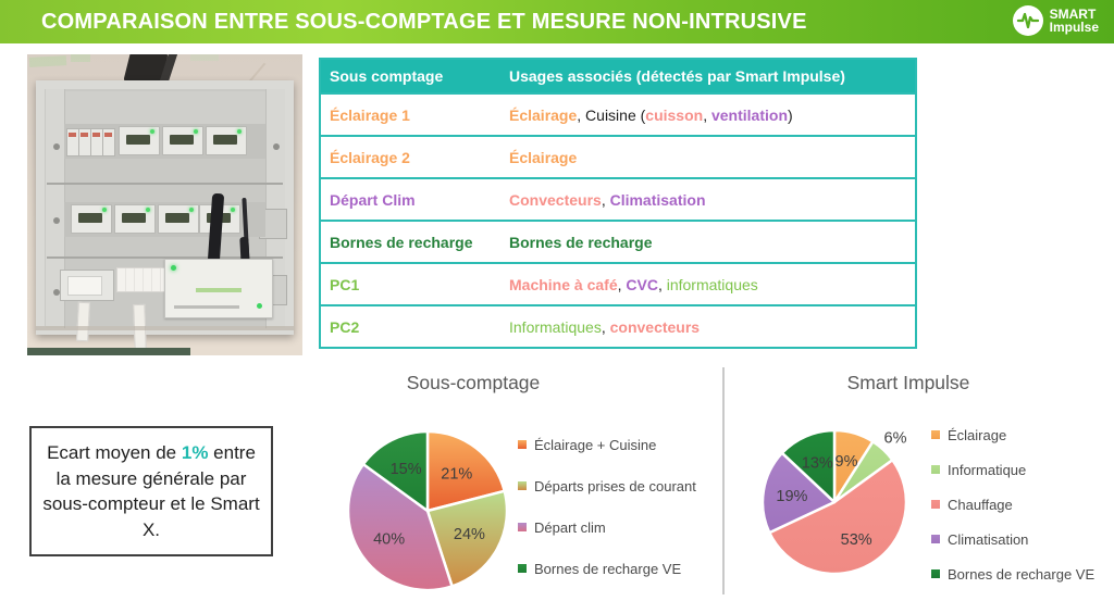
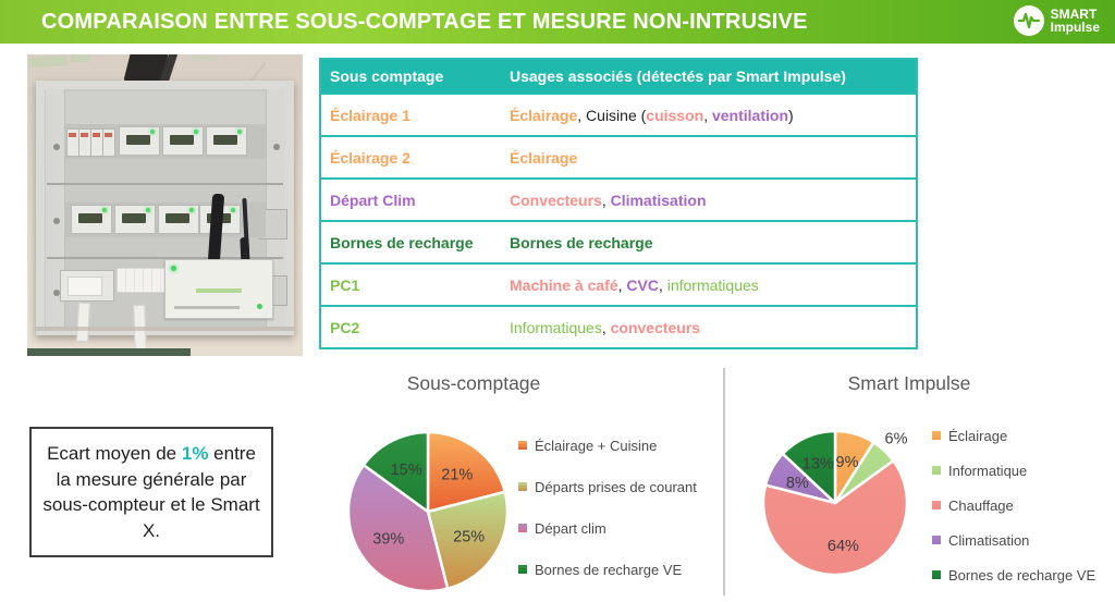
Sous-comptage/Départs prises de courant: 24% -> 25%
Sous-comptage/Départ clim: 40% -> 39%
Smart Impulse/Chauffage: 53% -> 64%
Smart Impulse/Climatisation: 19% -> 8%
